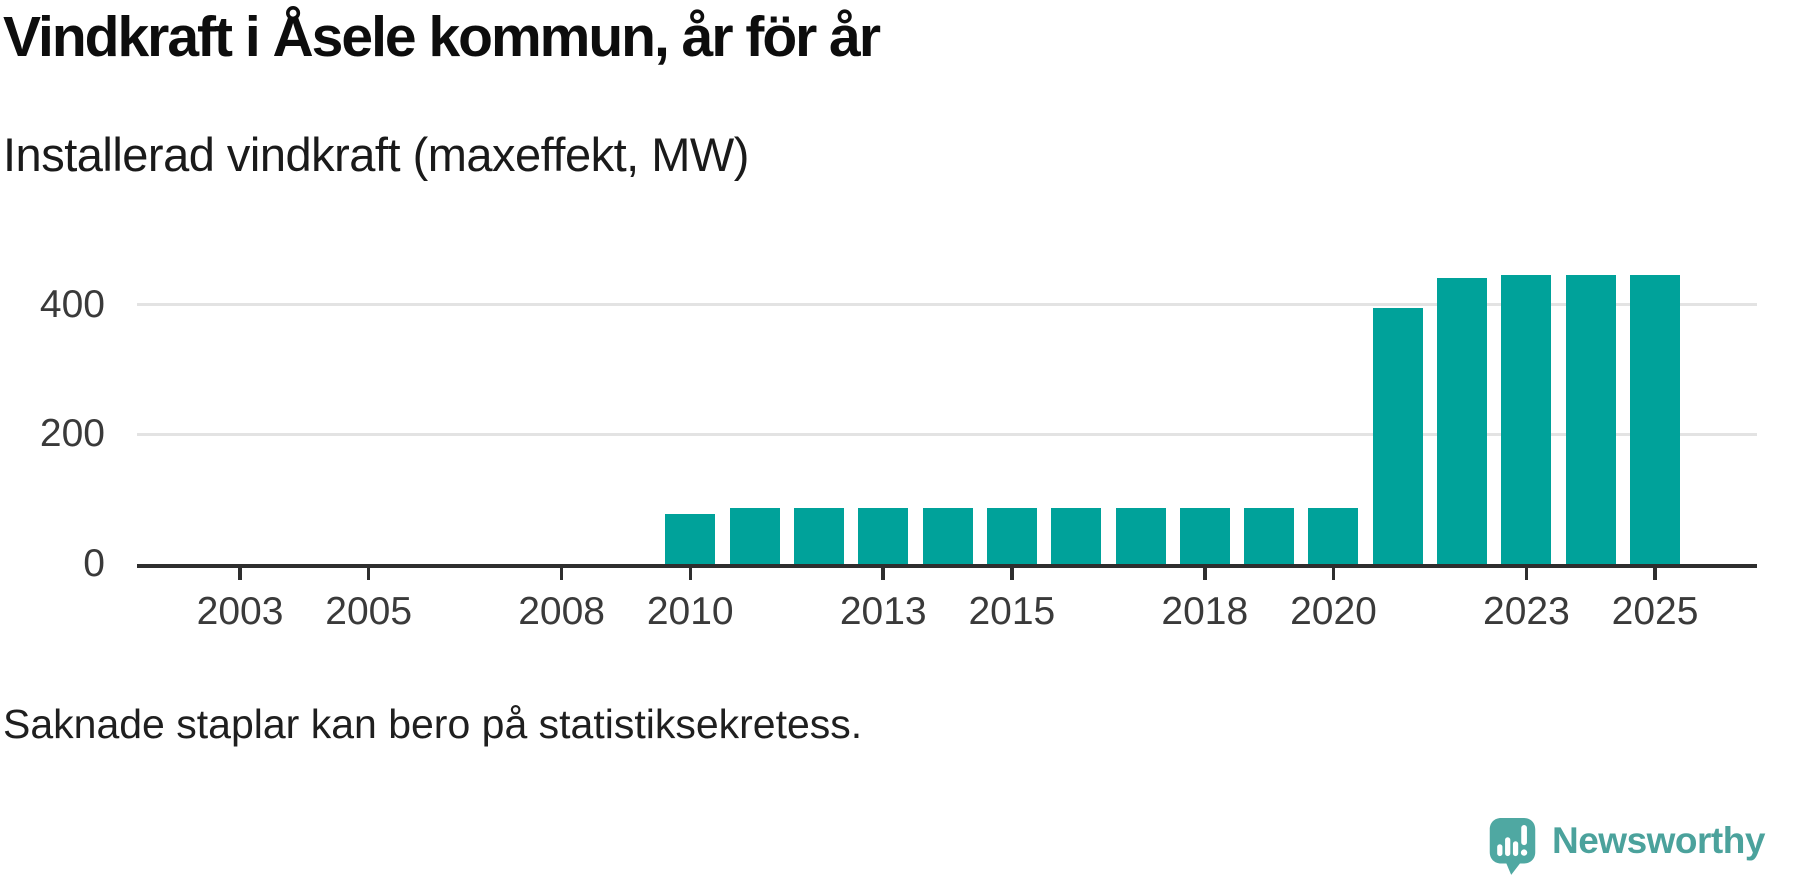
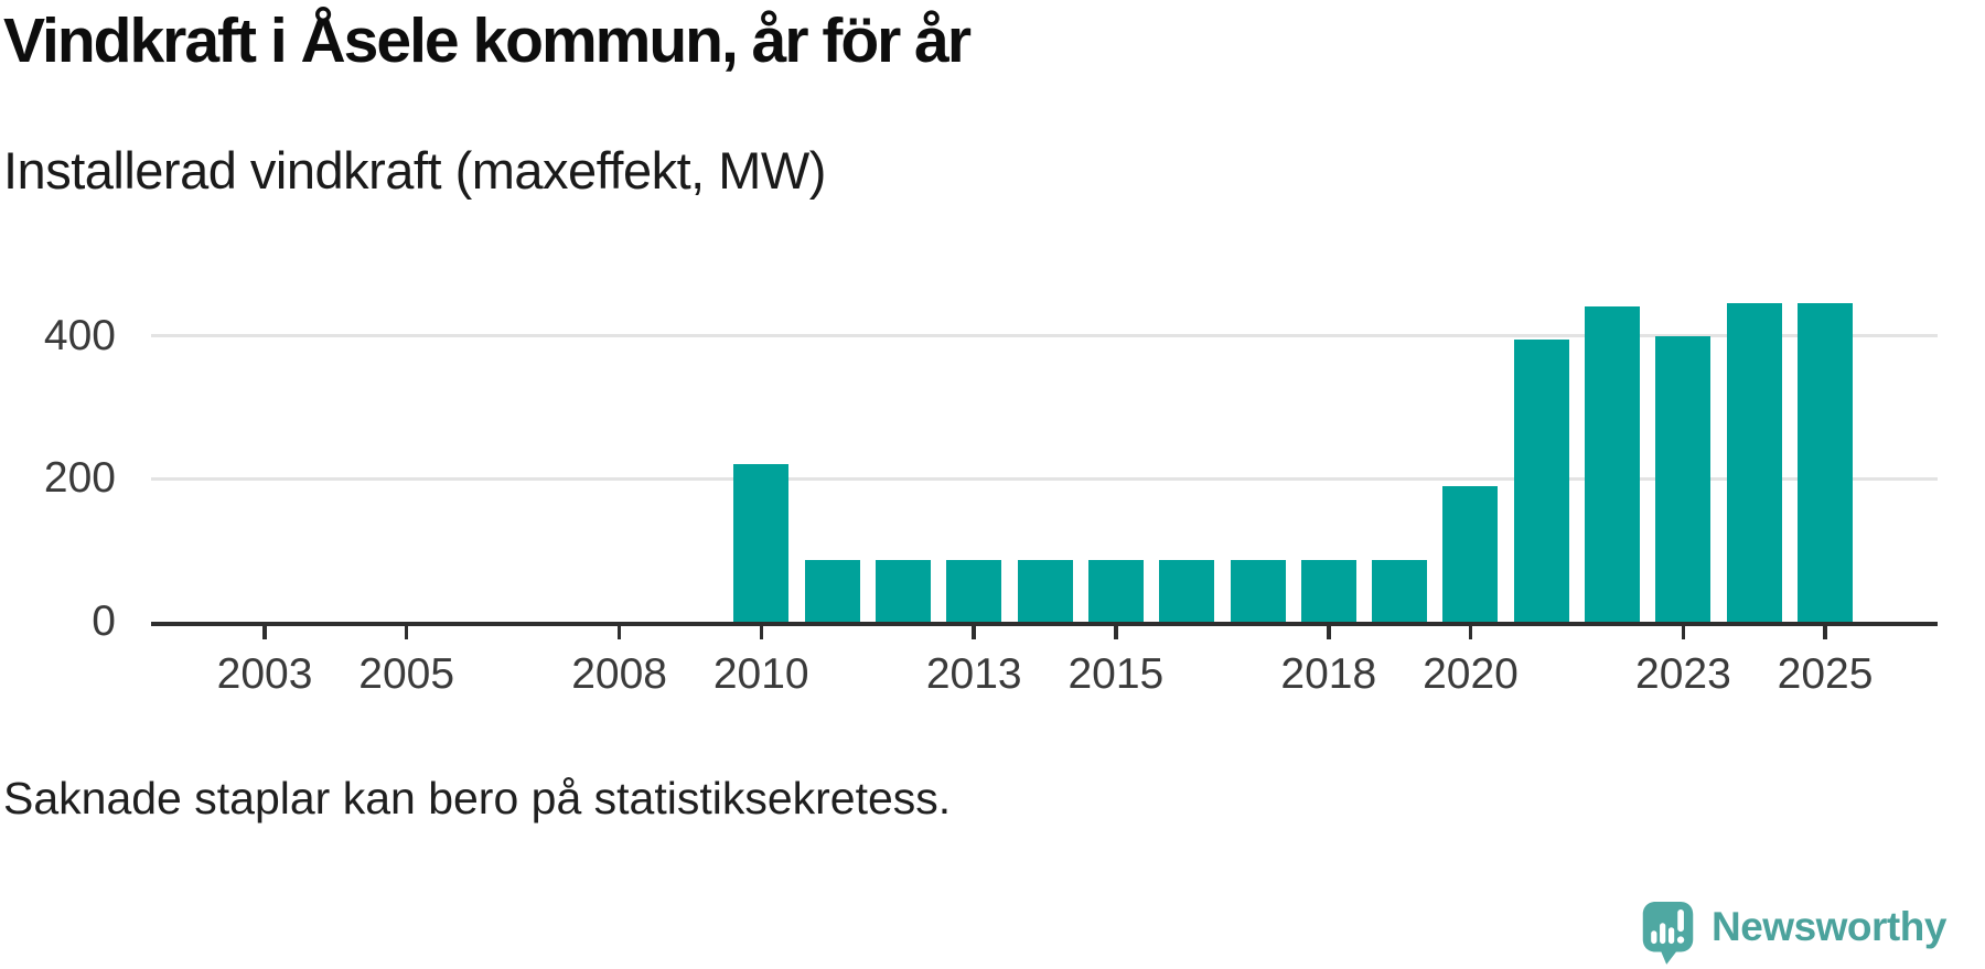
2010: 80 -> 220
2020: 90 -> 190
2023: 440 -> 400
